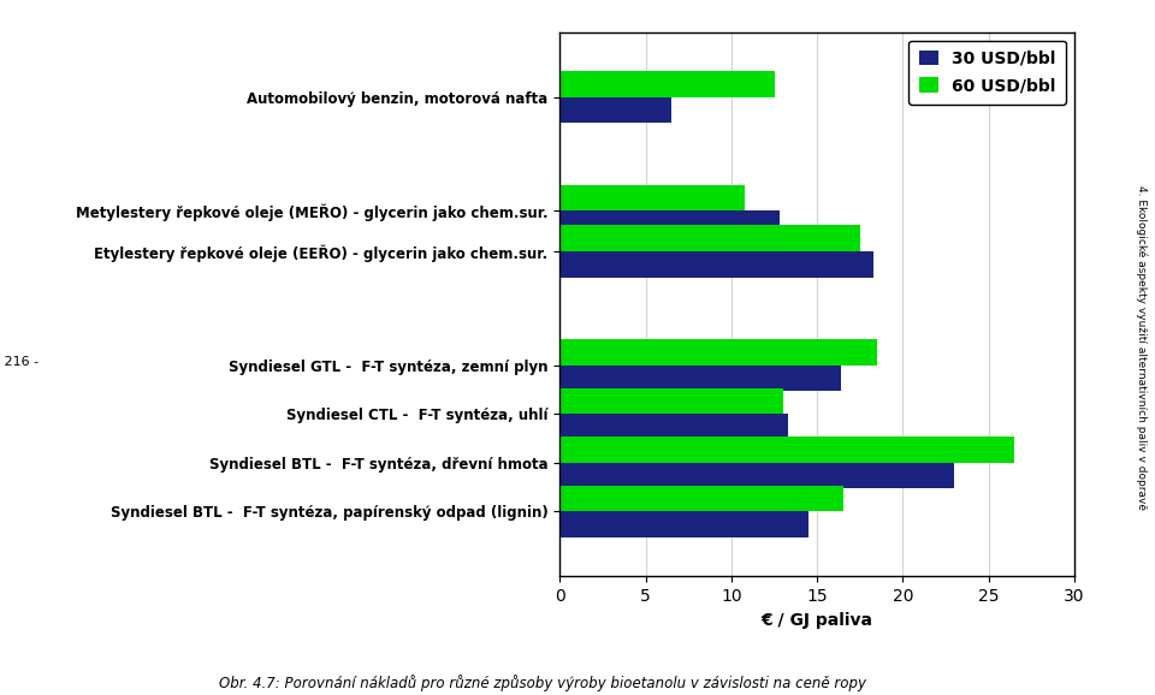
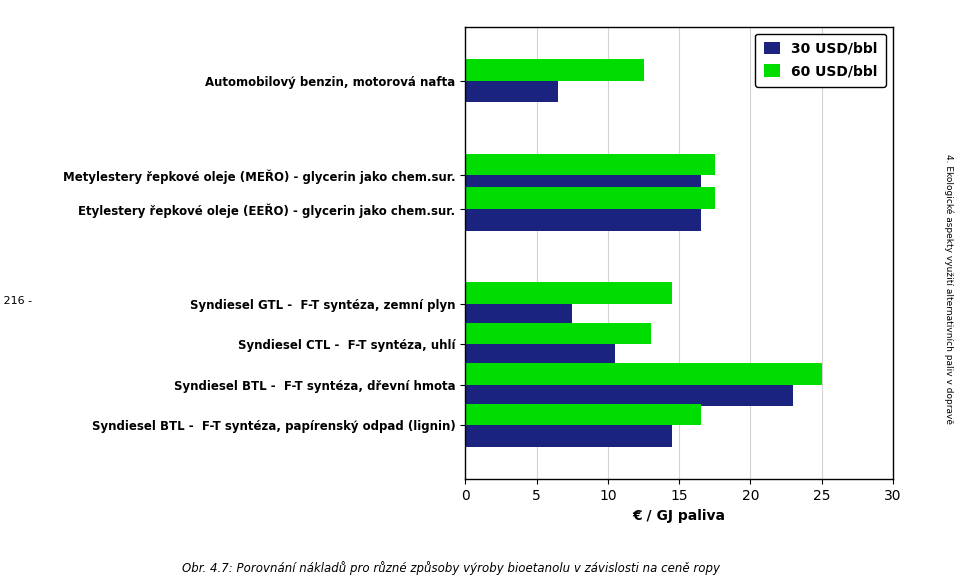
60 USD/bbl/Metylestery řepkové oleje (MEŘO) - glycerin jako chem.sur.: 10.8 -> 17.5
30 USD/bbl/Metylestery řepkové oleje (MEŘO) - glycerin jako chem.sur.: 12.8 -> 16.5
30 USD/bbl/Etylestery řepkové oleje (EEŘO) - glycerin jako chem.sur.: 18.3 -> 16.5
60 USD/bbl/Syndiesel GTL - F-T syntéza, zemní plyn: 18.5 -> 14.5
30 USD/bbl/Syndiesel GTL - F-T syntéza, zemní plyn: 16.4 -> 7.5
30 USD/bbl/Syndiesel CTL - F-T syntéza, uhlí: 13.3 -> 10.5
60 USD/bbl/Syndiesel BTL - F-T syntéza, dřevní hmota: 26.5 -> 25.0
